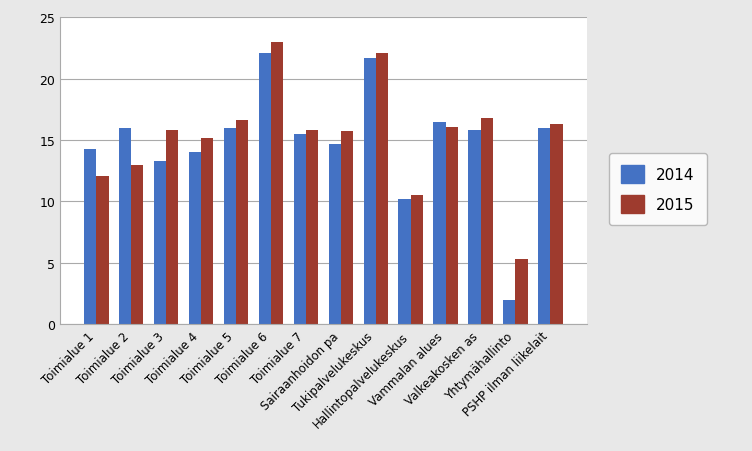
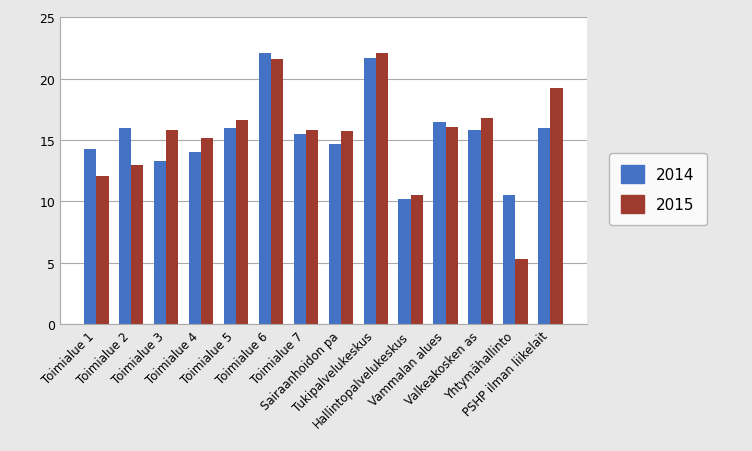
2015/Toimialue 6: 23.0 -> 21.6
2014/Yhtymähallinto: 2.0 -> 10.5
2015/PSHP ilman liikelait: 16.3 -> 19.2
